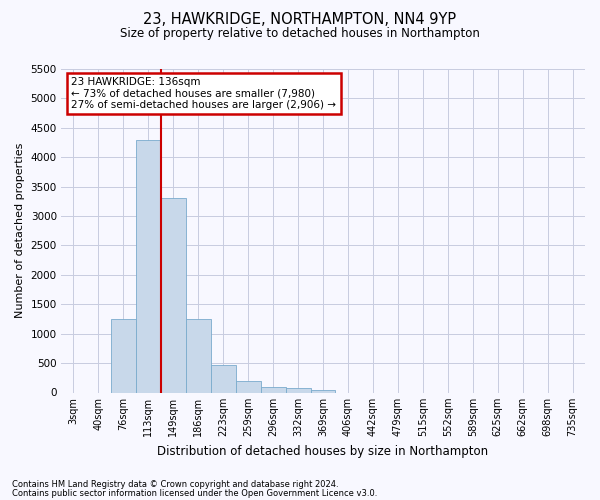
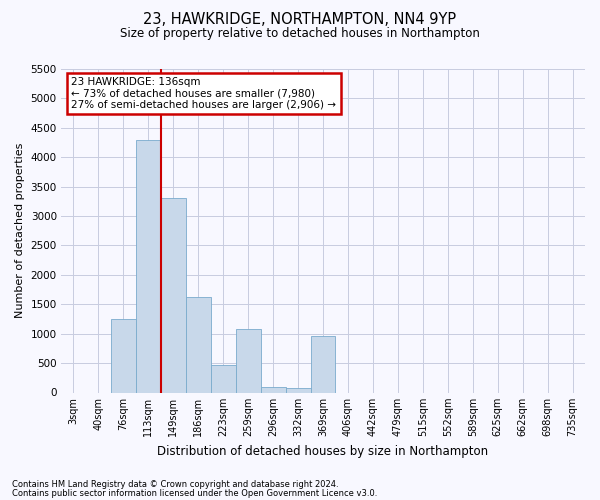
186sqm: 1250 -> 1620
259sqm: 200 -> 1080
369sqm: 50 -> 960
